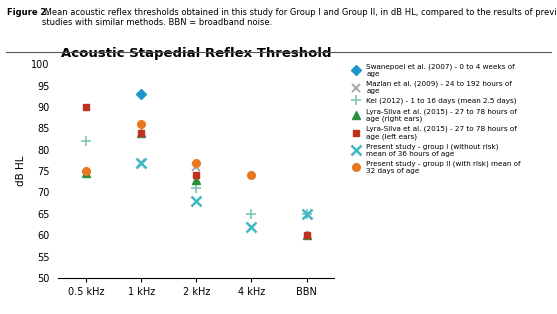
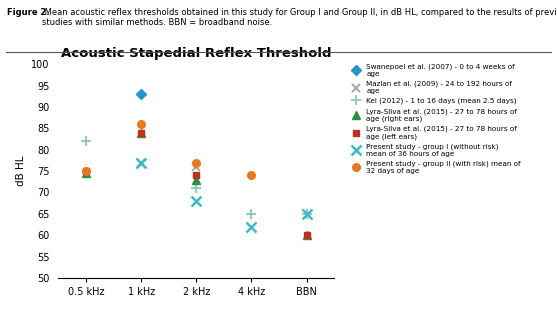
Lyra-Silva et al. (2015) - 27 to 78 hours of age (left ears)/0.5 kHz: 90 -> 75
